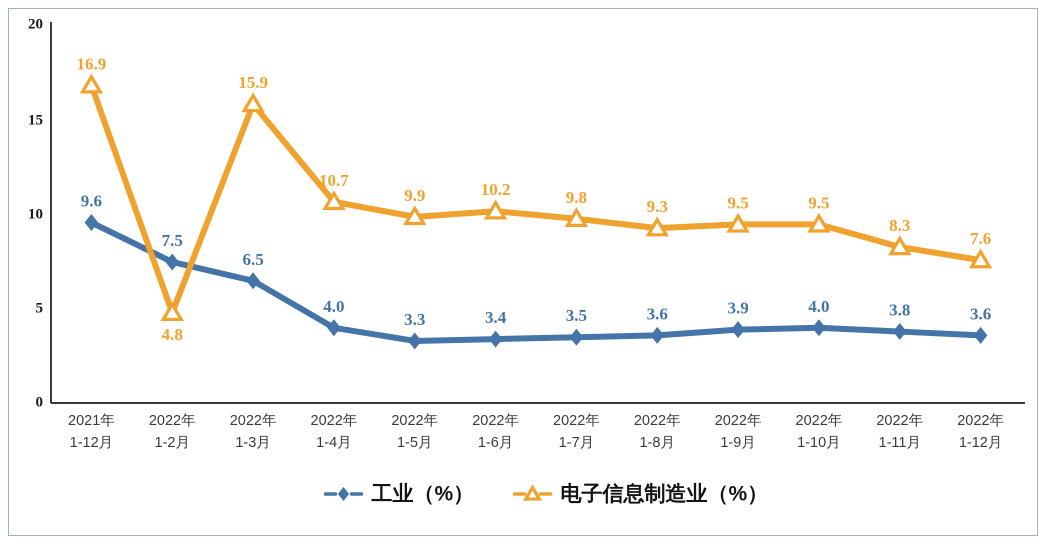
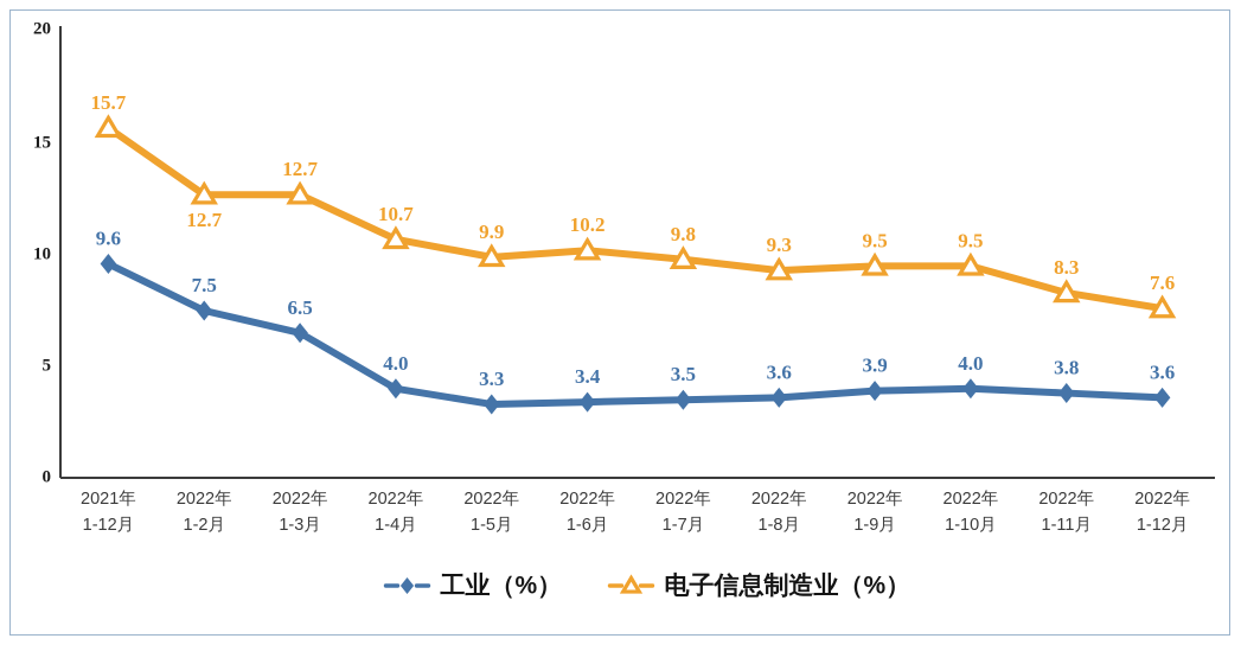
电子信息制造业（%）/2021年 1-12月: 16.9 -> 15.7
电子信息制造业（%）/2022年 1-2月: 4.8 -> 12.7
电子信息制造业（%）/2022年 1-3月: 15.9 -> 12.7
